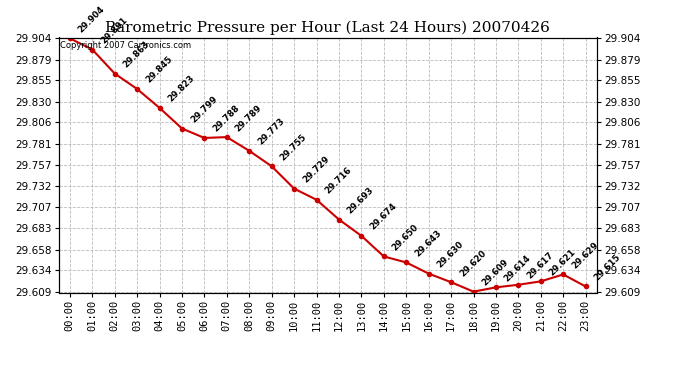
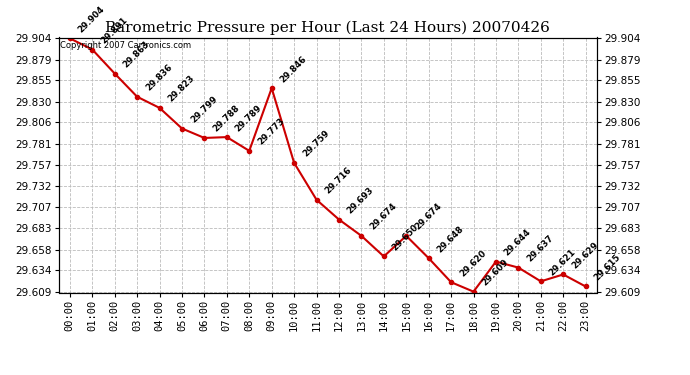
03:00: 29.845 -> 29.836
09:00: 29.755 -> 29.846
10:00: 29.729 -> 29.759
15:00: 29.643 -> 29.674
16:00: 29.630 -> 29.648
19:00: 29.614 -> 29.644
20:00: 29.617 -> 29.637
